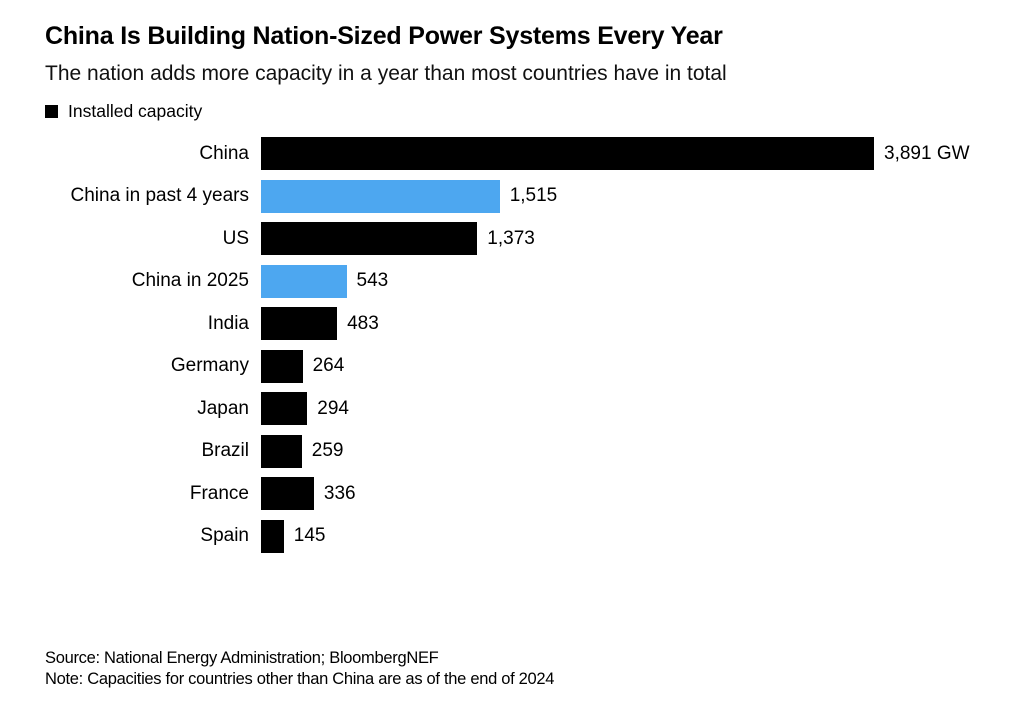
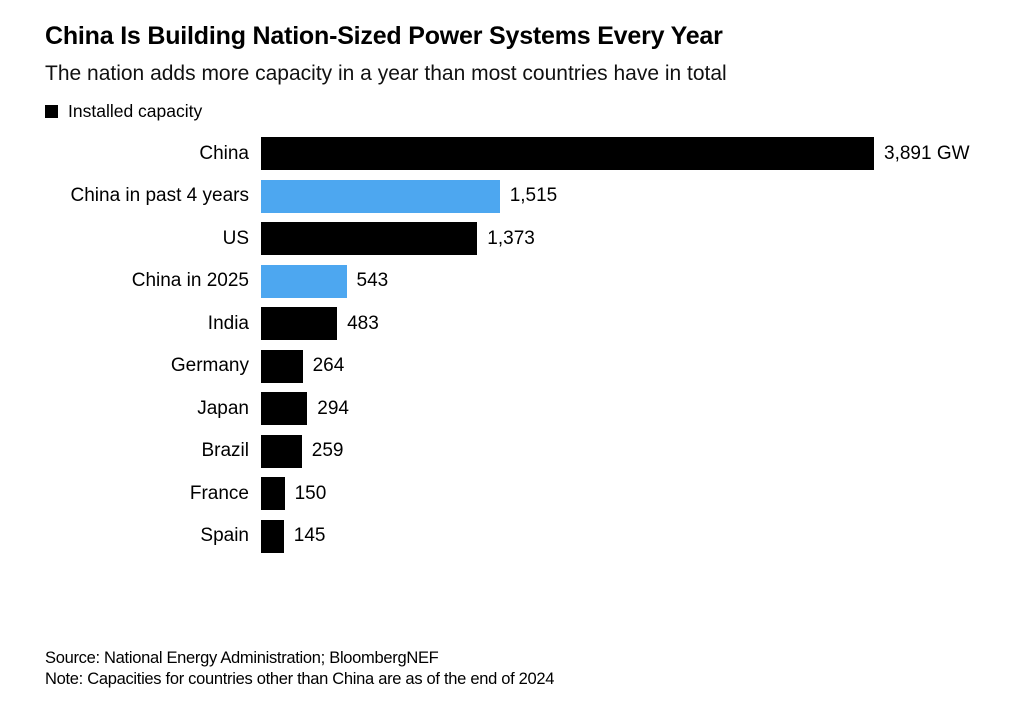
France: 336 -> 150
